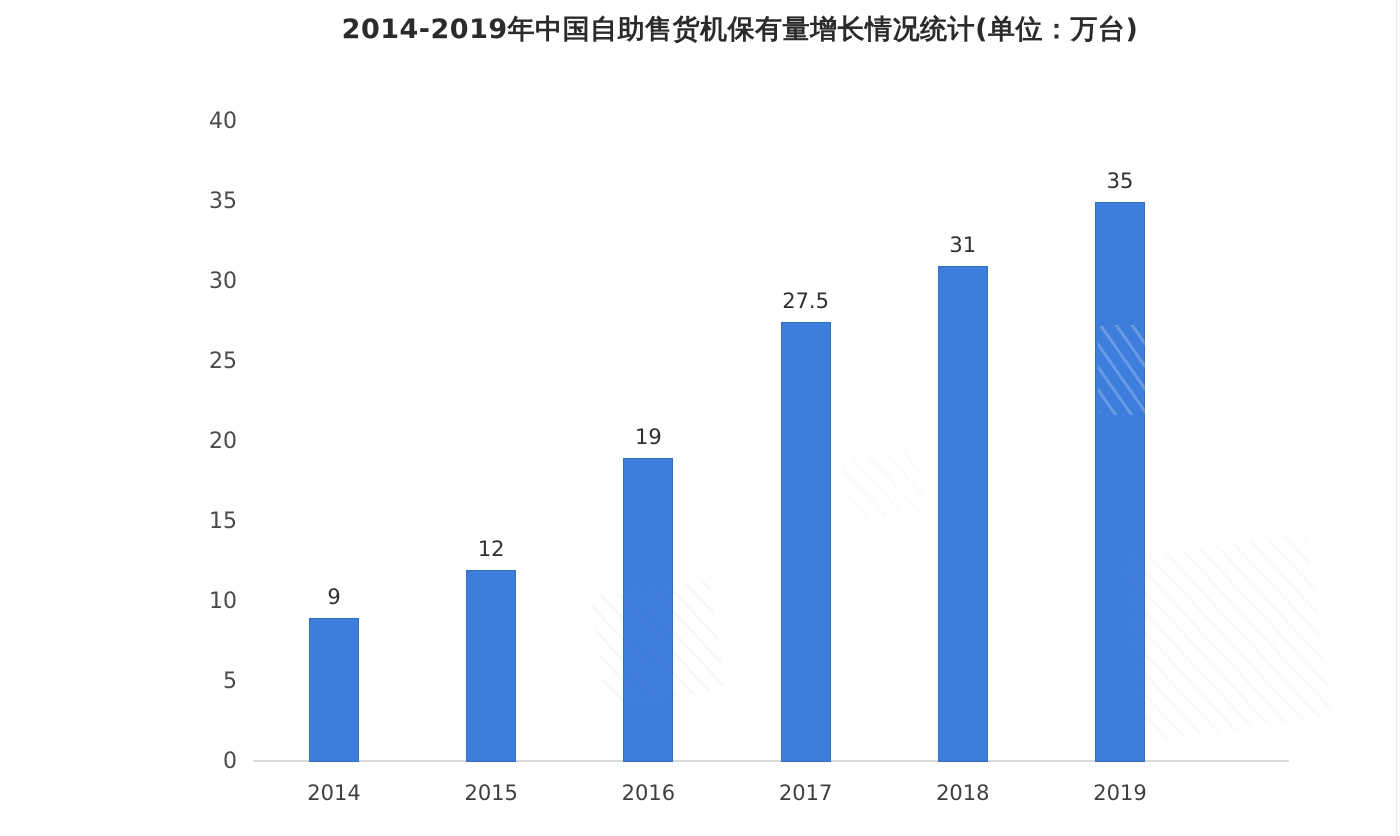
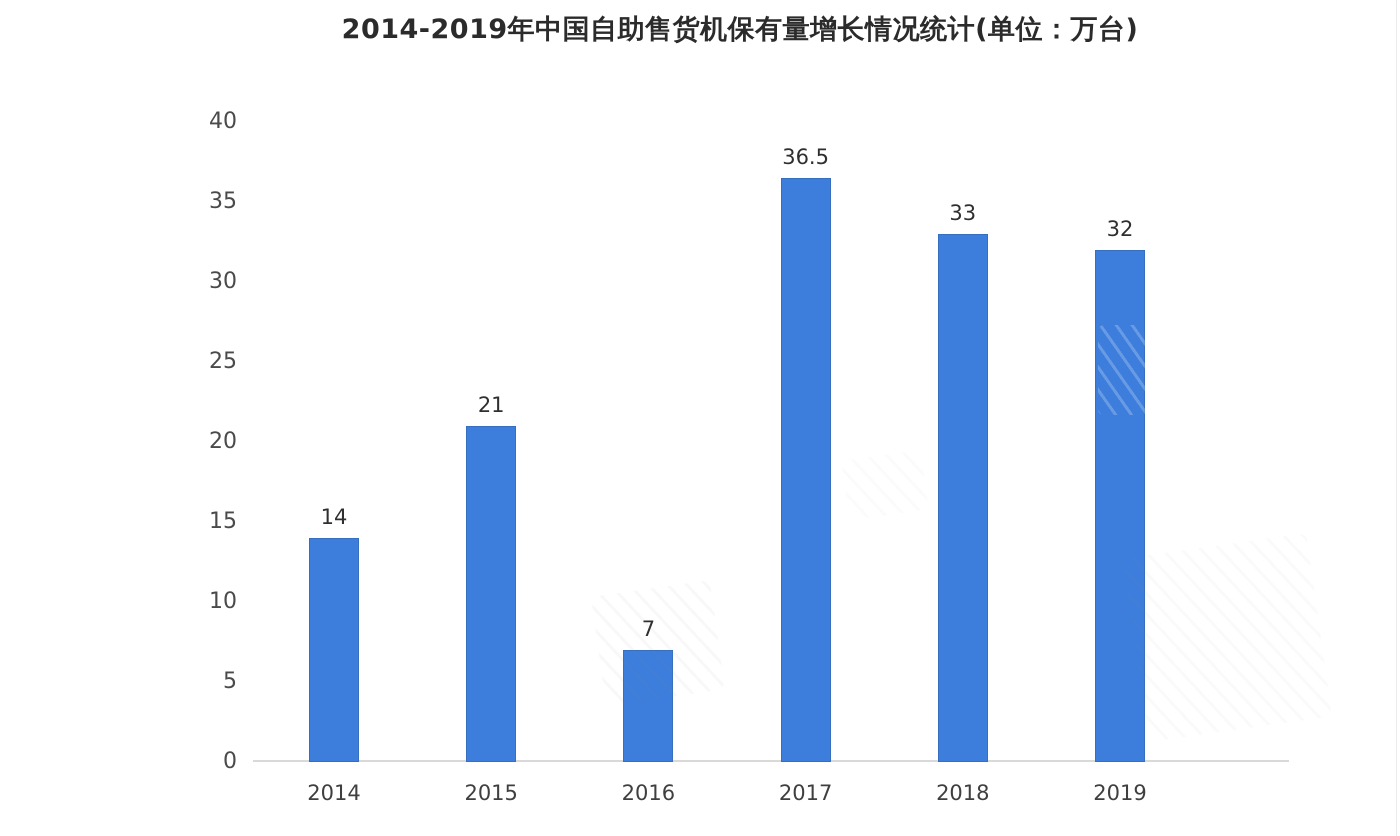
2014: 9 -> 14
2015: 12 -> 21
2016: 19 -> 7
2017: 27.5 -> 36.5
2018: 31 -> 33
2019: 35 -> 32
